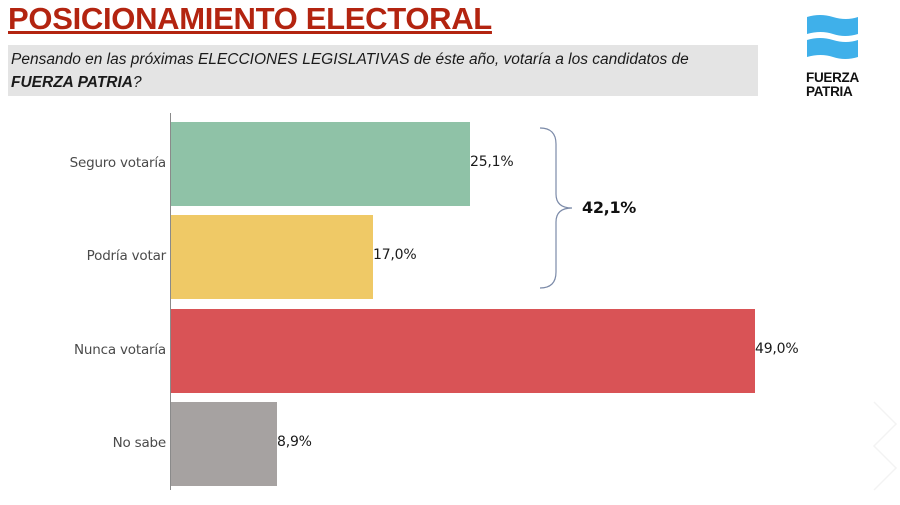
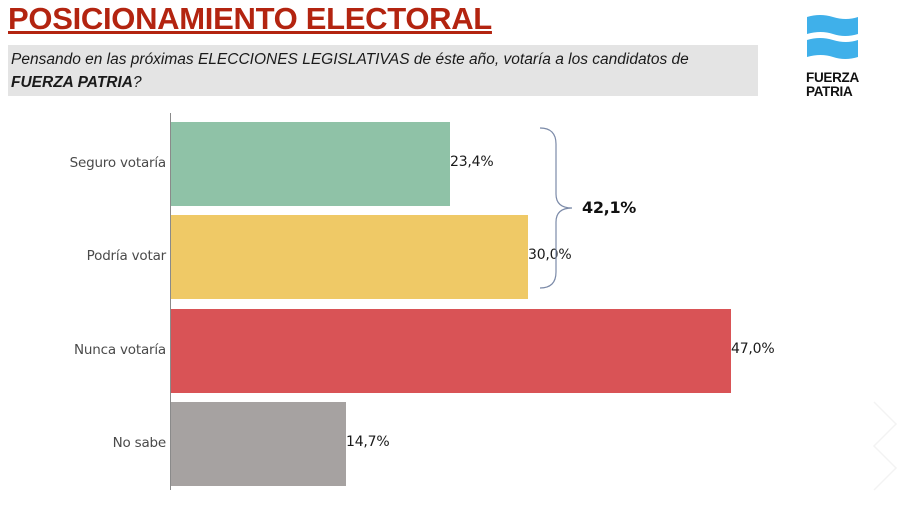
Seguro votaría: 25,1% -> 23,4%
Podría votar: 17,0% -> 30,0%
Nunca votaría: 49,0% -> 47,0%
No sabe: 8,9% -> 14,7%
